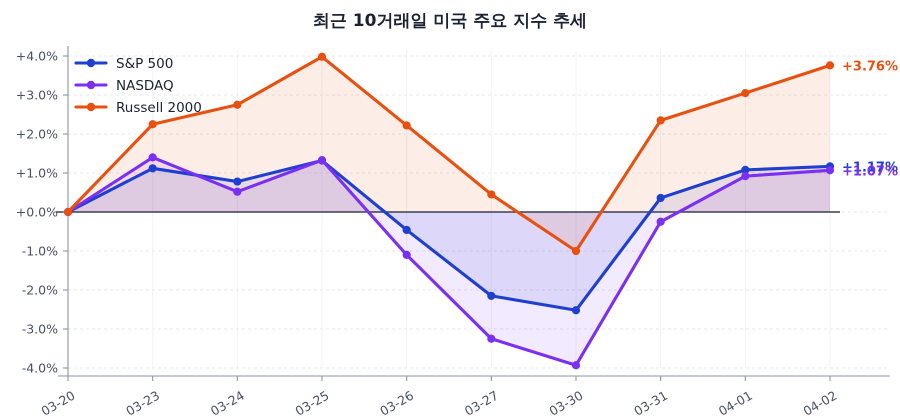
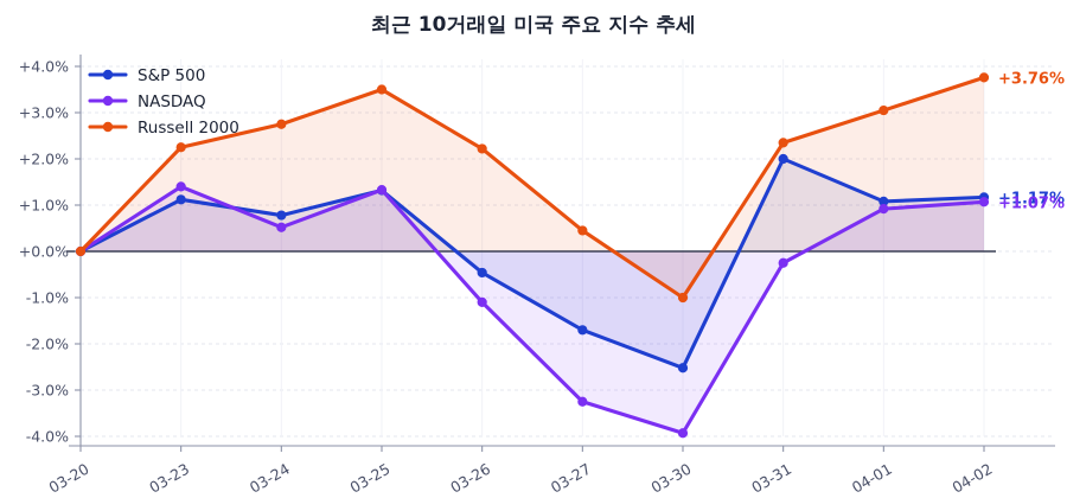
Russell 2000/03-25: 4.0% -> 3.5%
S&P 500/03-27: -2.1% -> -1.7%
S&P 500/03-31: 0.4% -> 2.0%
